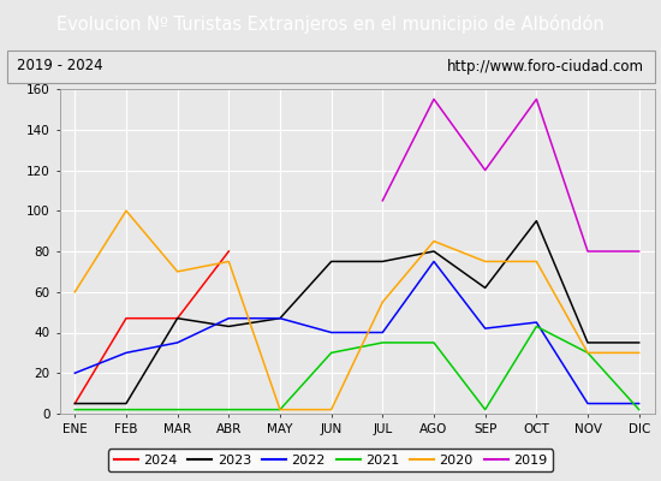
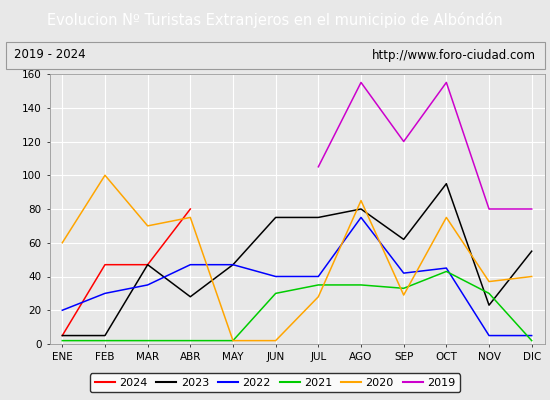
2023/ABR: 43 -> 28
2020/JUL: 55 -> 28
2021/SEP: 2 -> 33
2020/SEP: 75 -> 29
2023/NOV: 35 -> 23
2020/NOV: 30 -> 37
2023/DIC: 35 -> 55
2020/DIC: 30 -> 40
